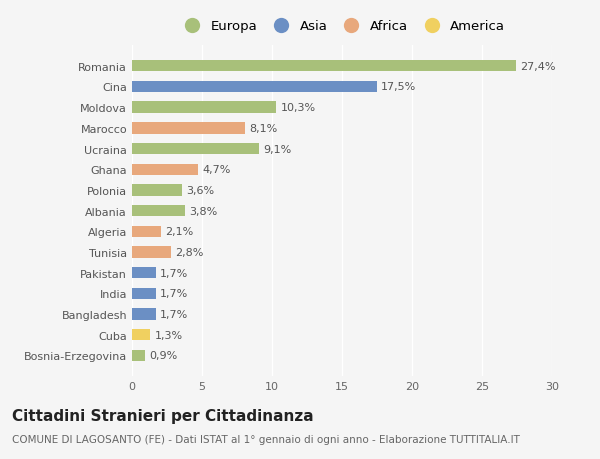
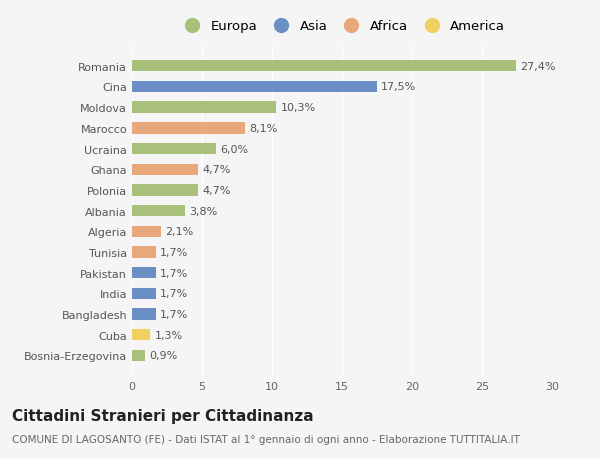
Ucraina: 9,1% -> 6,0%
Polonia: 3,6% -> 4,7%
Tunisia: 2,8% -> 1,7%
